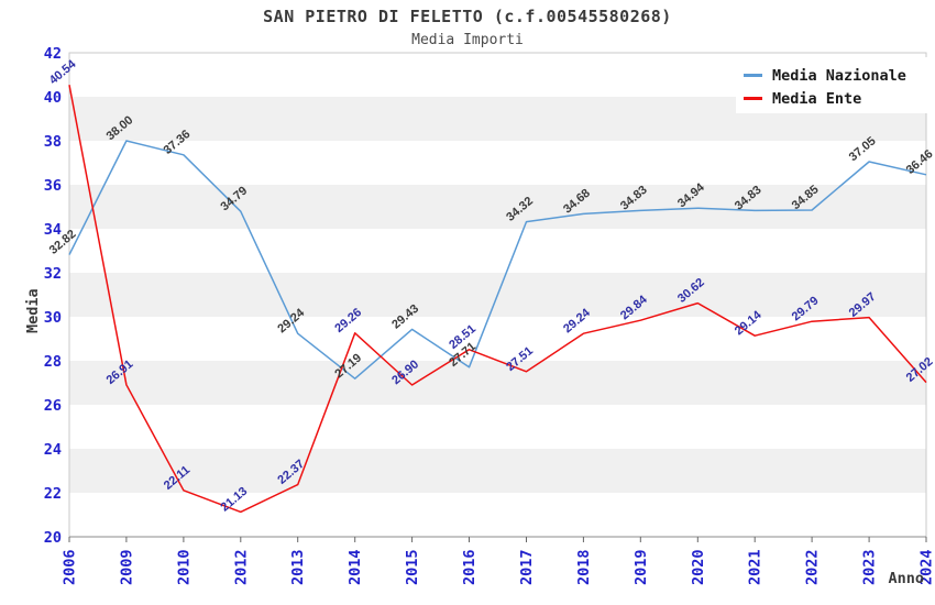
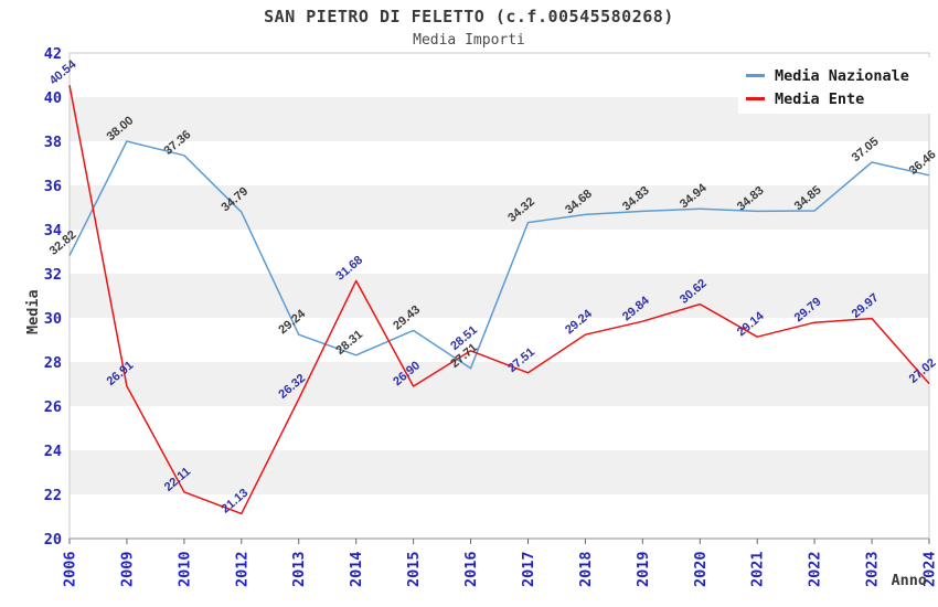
Media Ente/2013: 22.37 -> 26.32
Media Nazionale/2014: 27.19 -> 28.31
Media Ente/2014: 29.26 -> 31.68
